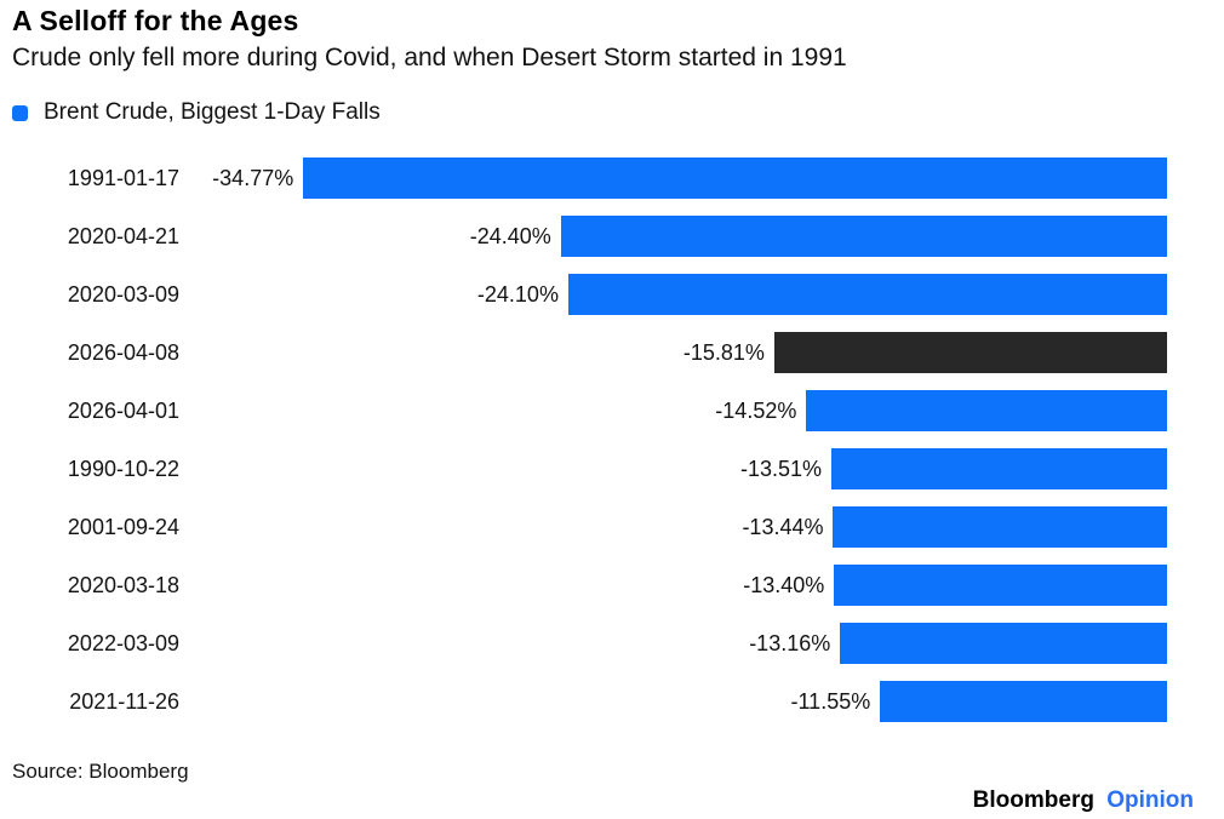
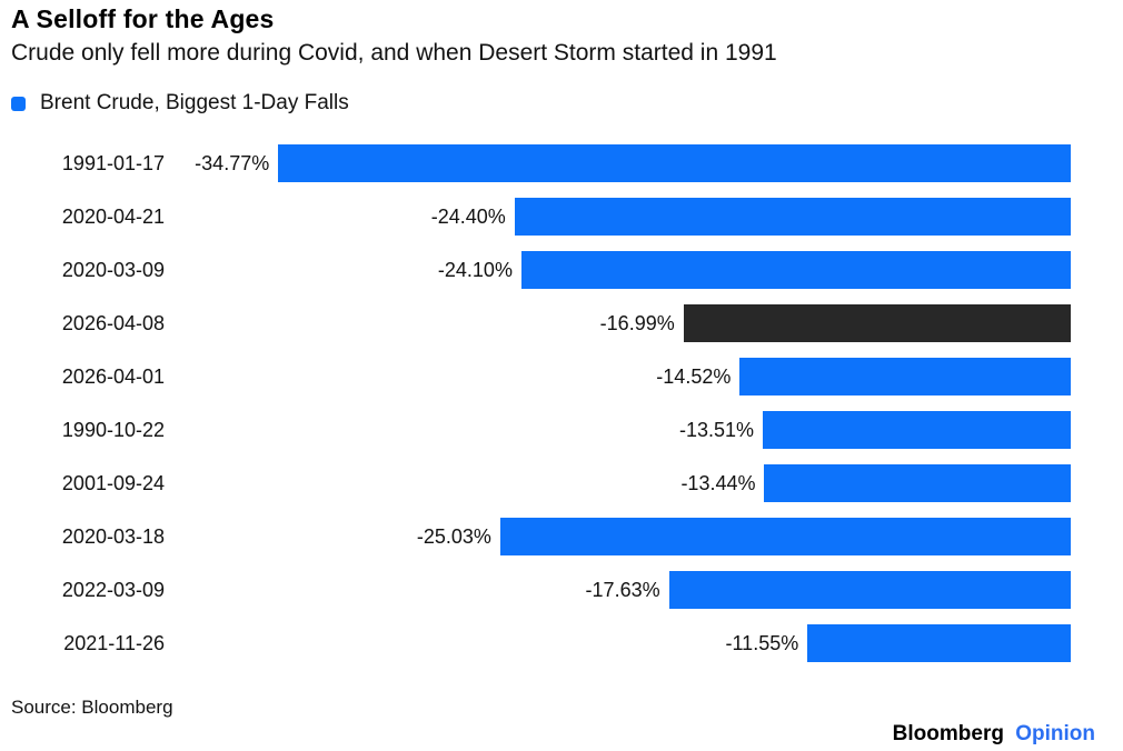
2026-04-08: -15.81% -> -16.99%
2020-03-18: -13.40% -> -25.03%
2022-03-09: -13.16% -> -17.63%
